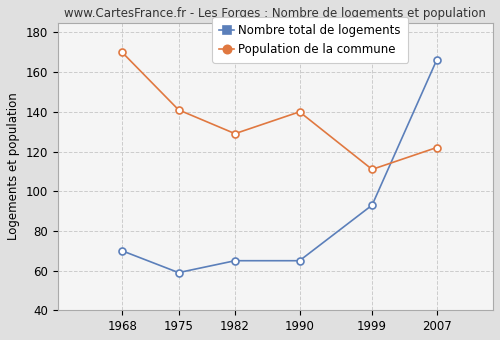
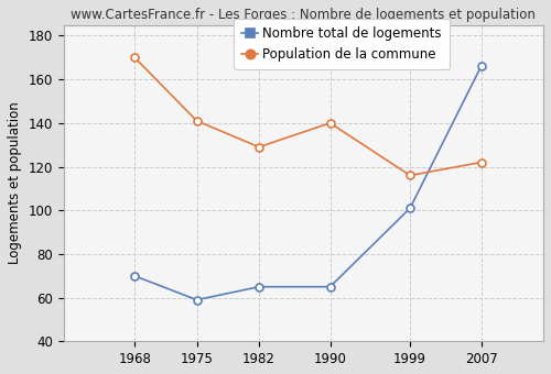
Nombre total de logements/1999: 93 -> 101
Population de la commune/1999: 111 -> 116
